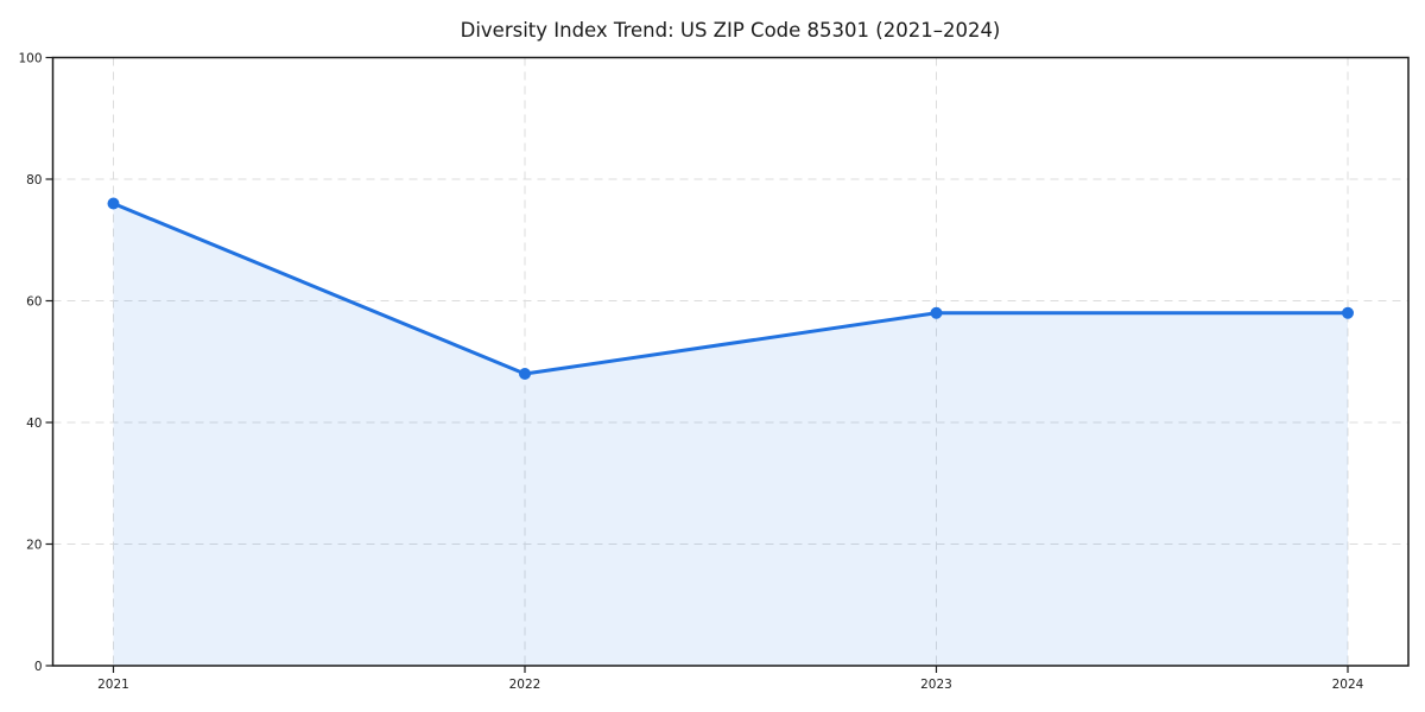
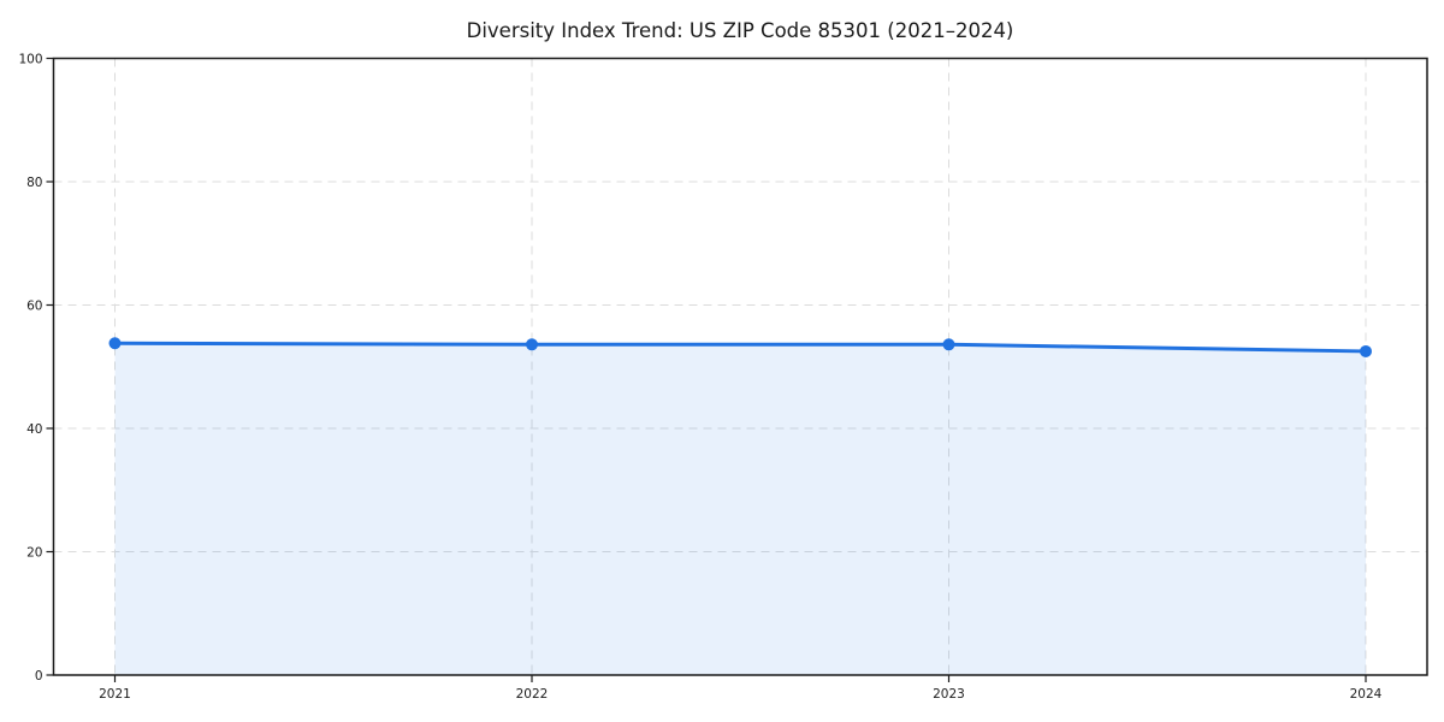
2021: 76 -> 54
2022: 48 -> 54
2023: 58 -> 54
2024: 58 -> 52
